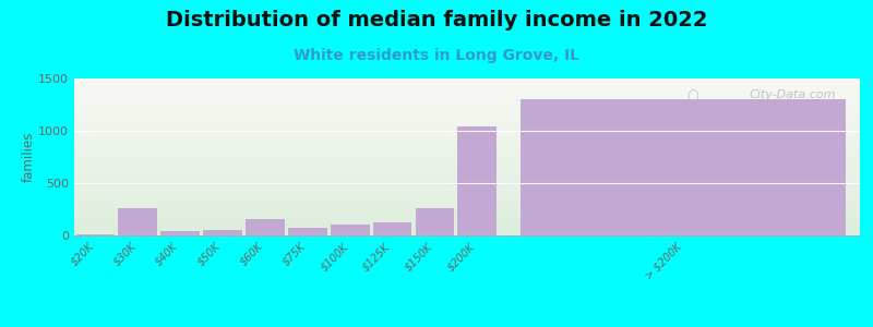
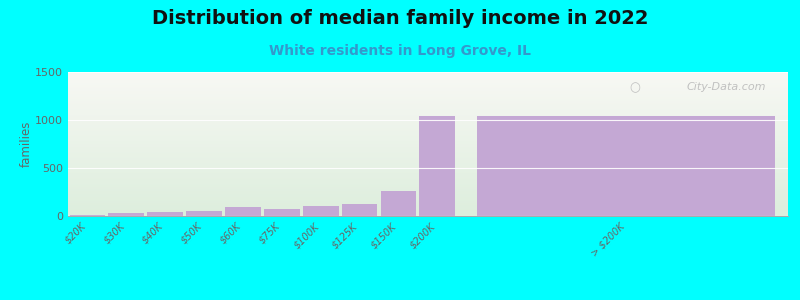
$30K: 260 -> 30
$60K: 160 -> 90
> $200K: 1300 -> 1040
